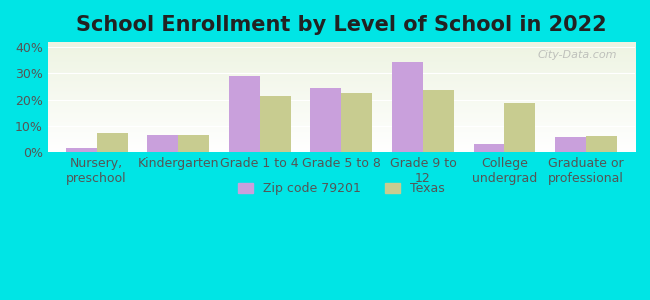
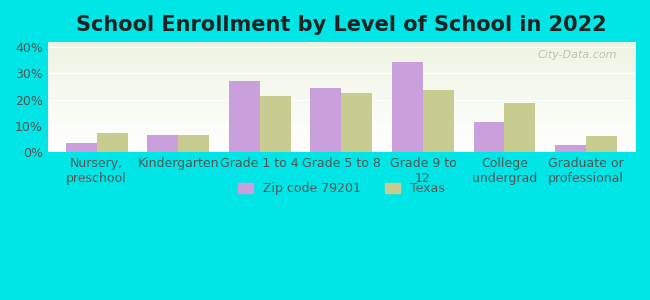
Zip code 79201/Nursery, preschool: 1.5% -> 3.5%
Zip code 79201/Grade 1 to 4: 29.0% -> 27.0%
Zip code 79201/College undergrad: 3.0% -> 11.5%
Zip code 79201/Graduate or professional: 5.5% -> 2.5%
